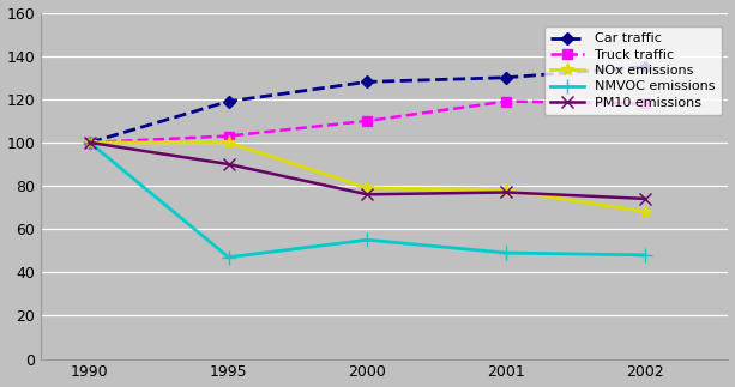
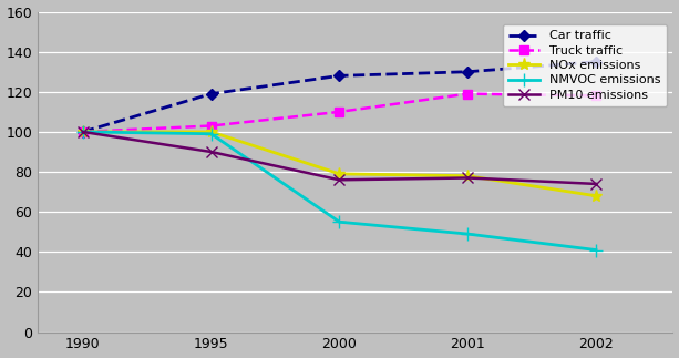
NMVOC emissions/1995: 47 -> 99
NMVOC emissions/2002: 48 -> 41
